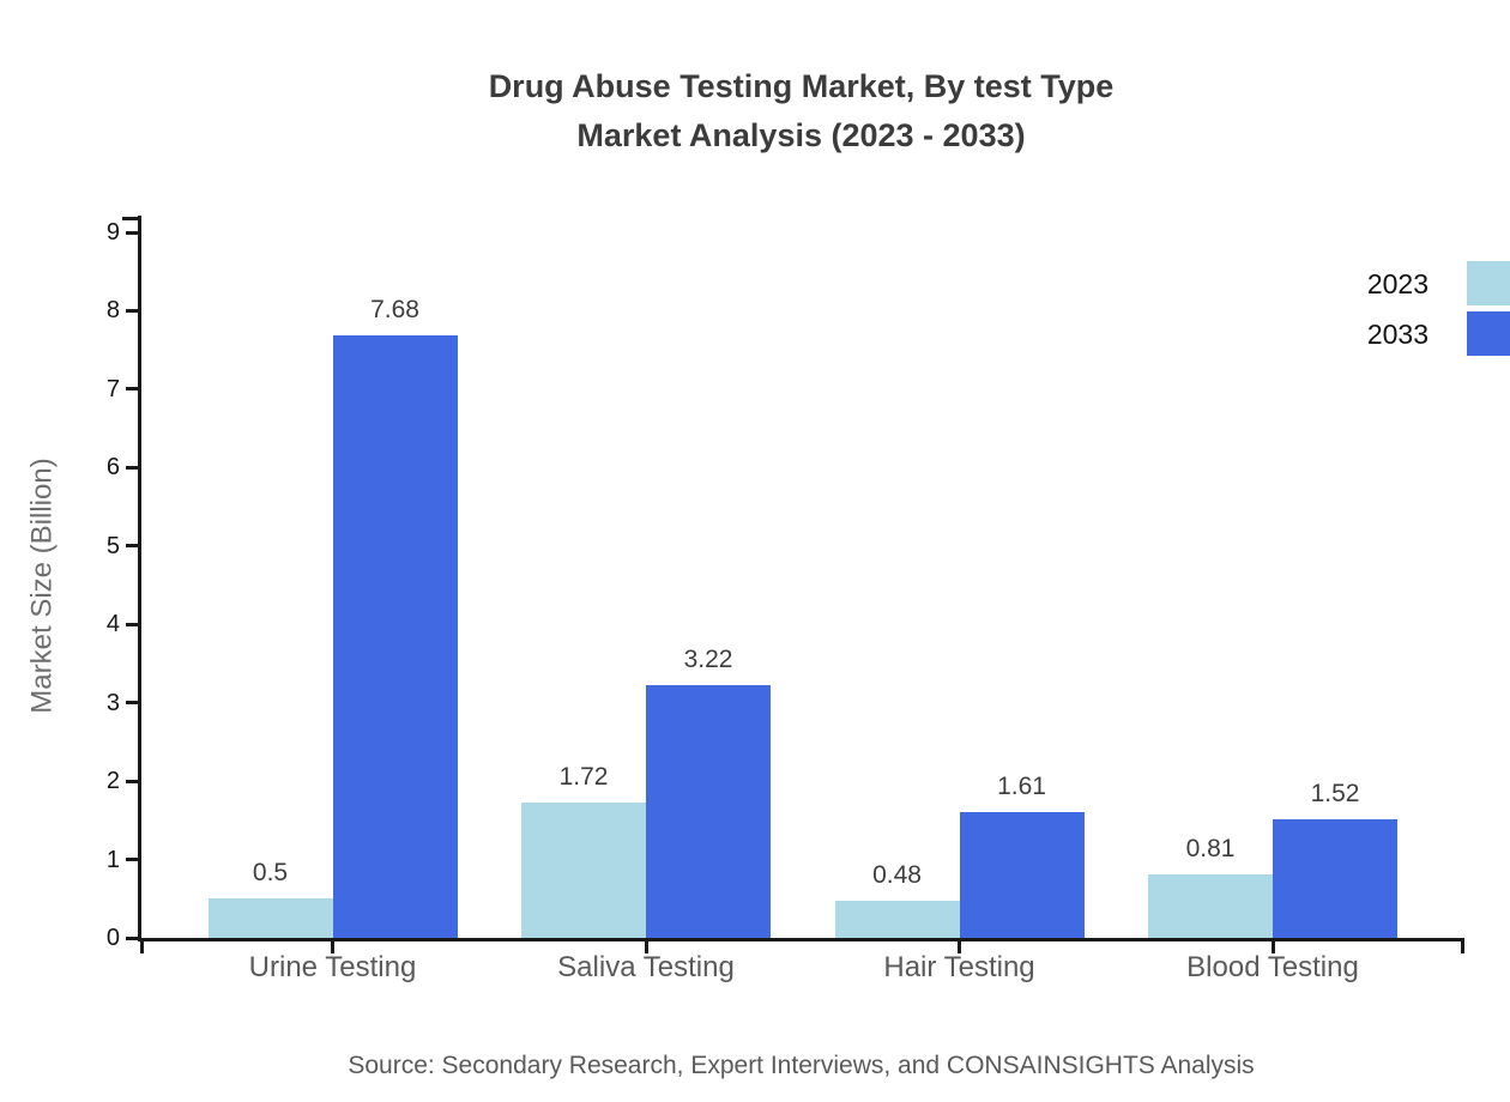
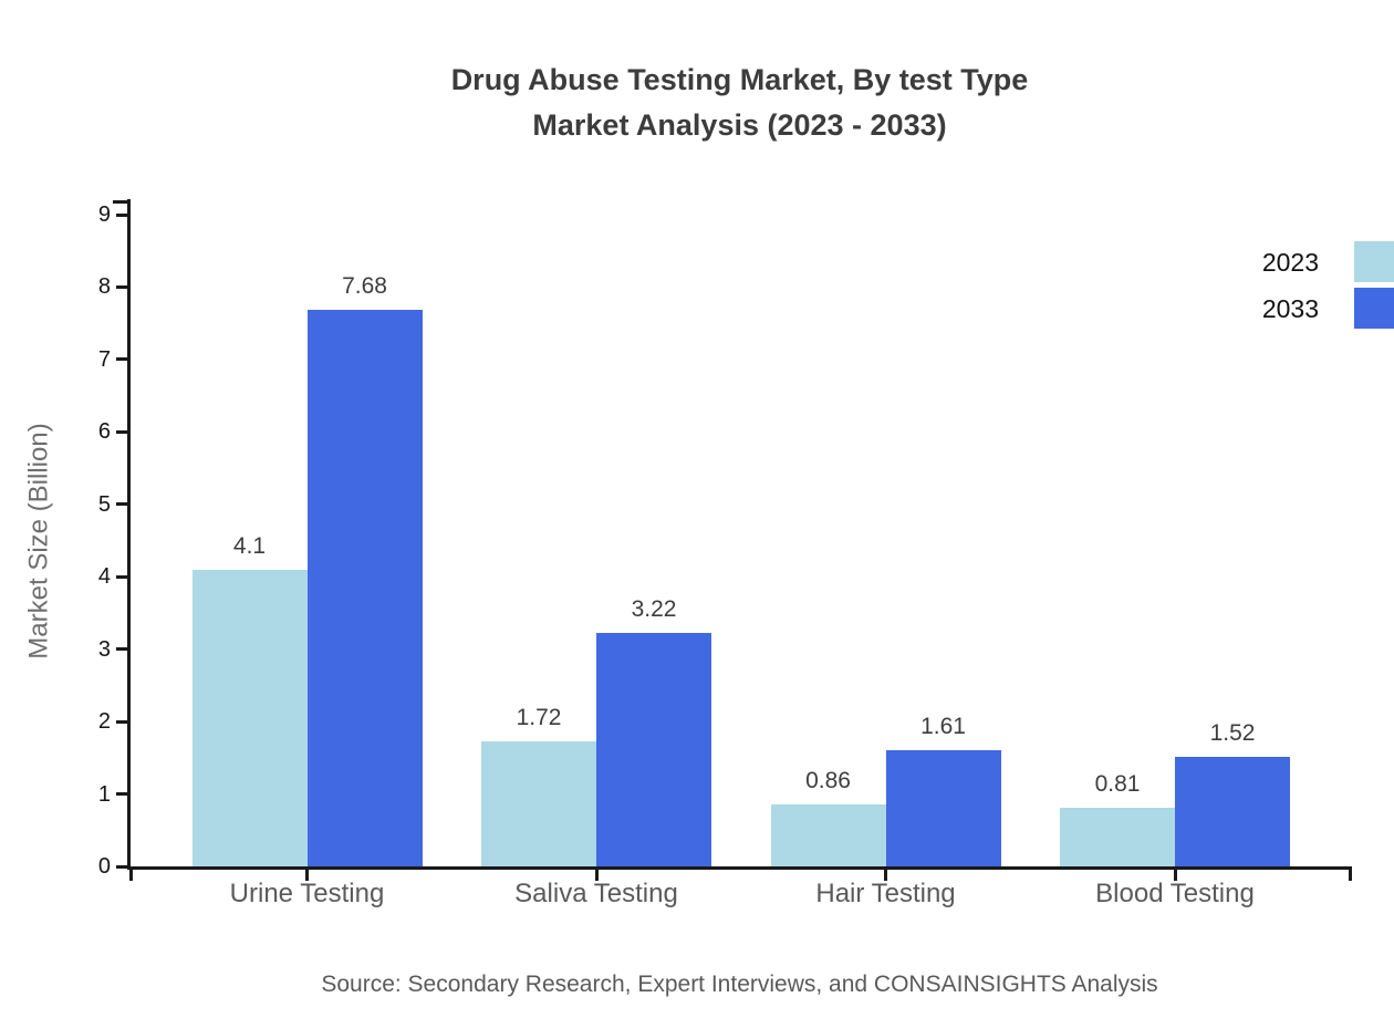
2023/Urine Testing: 0.5 -> 4.1
2023/Hair Testing: 0.48 -> 0.86
